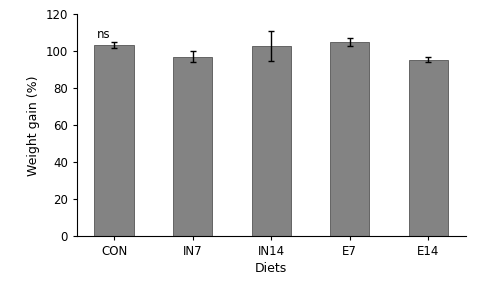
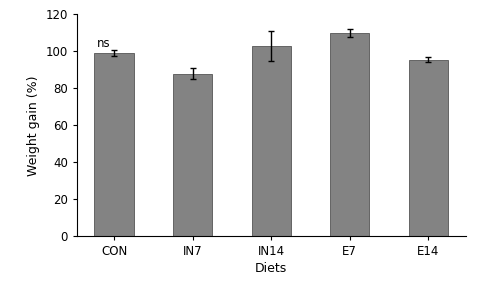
CON: 104 -> 99
IN7: 97 -> 88
E7: 105 -> 110
